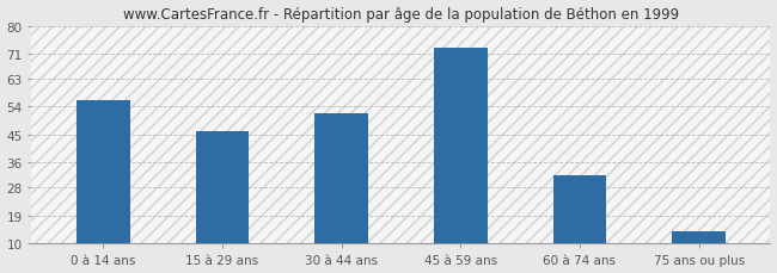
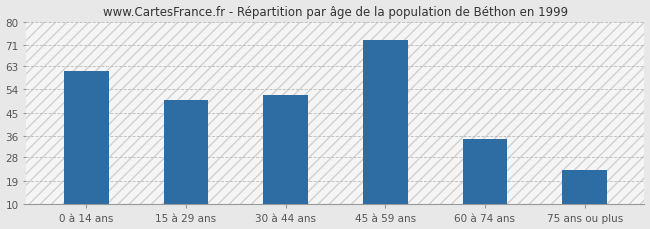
0 à 14 ans: 56 -> 61
15 à 29 ans: 46 -> 50
60 à 74 ans: 32 -> 35
75 ans ou plus: 14 -> 23
